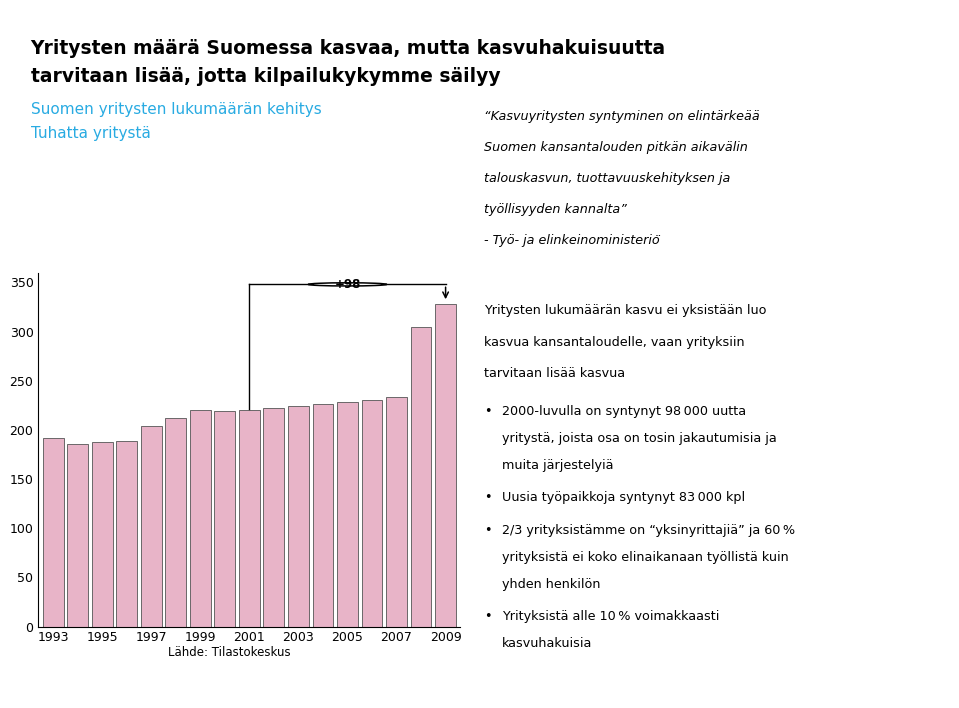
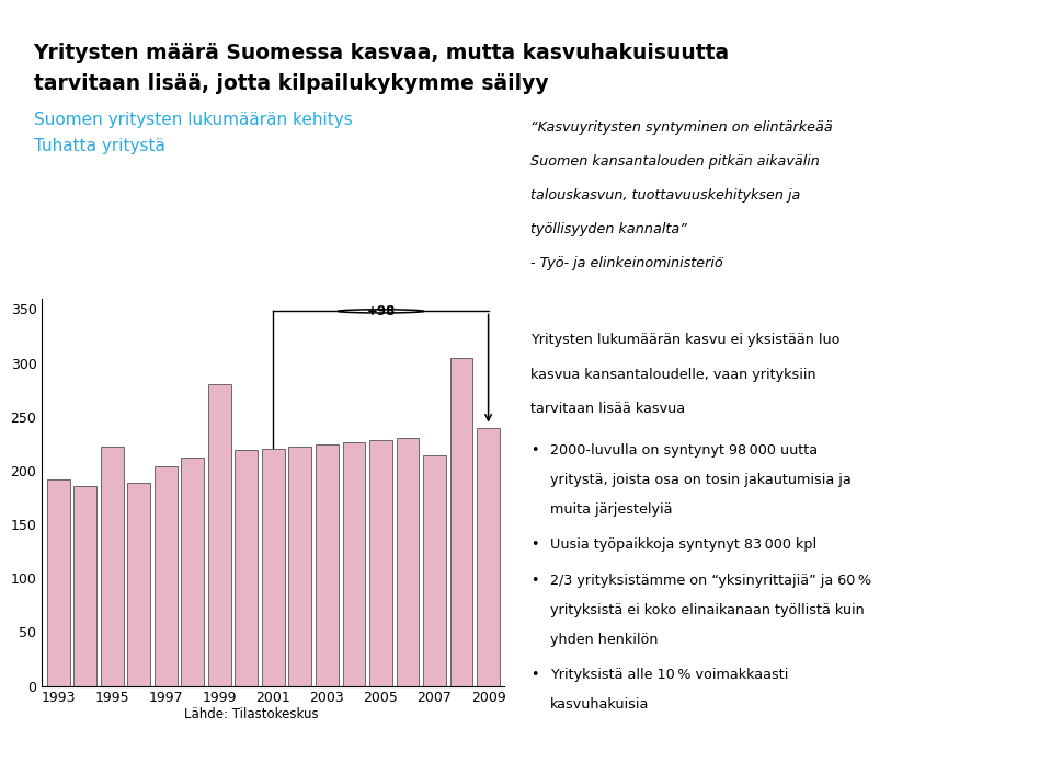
1995: 188 -> 222
1999: 220 -> 280
2007: 233 -> 214
2009: 328 -> 240
